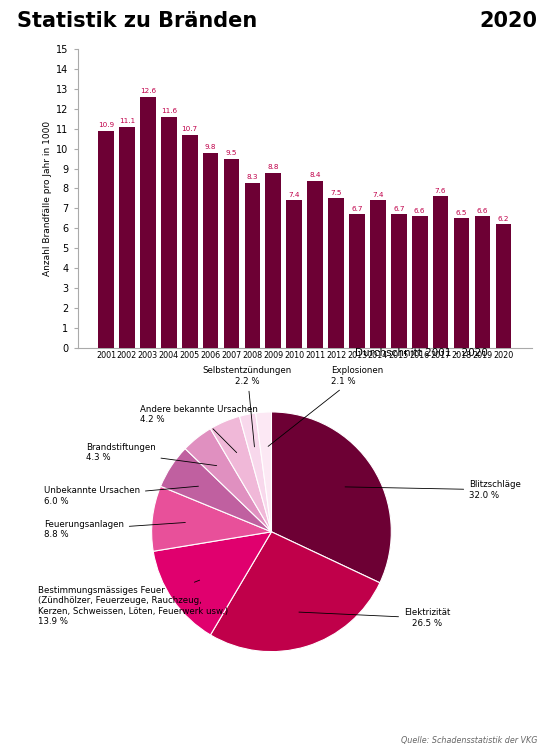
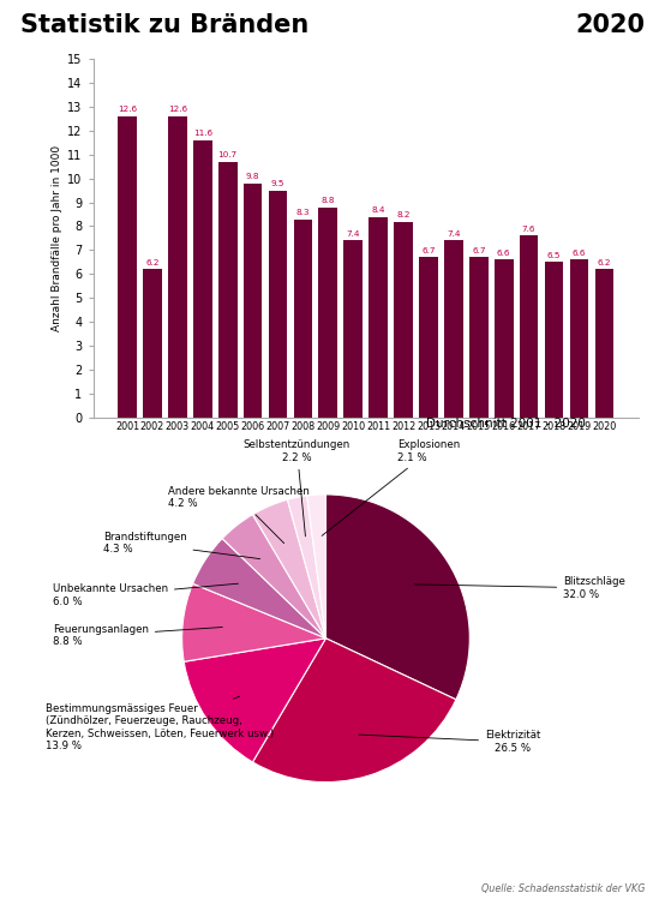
2001: 10.9 -> 12.6
2002: 11.1 -> 6.2
2012: 7.5 -> 8.2
